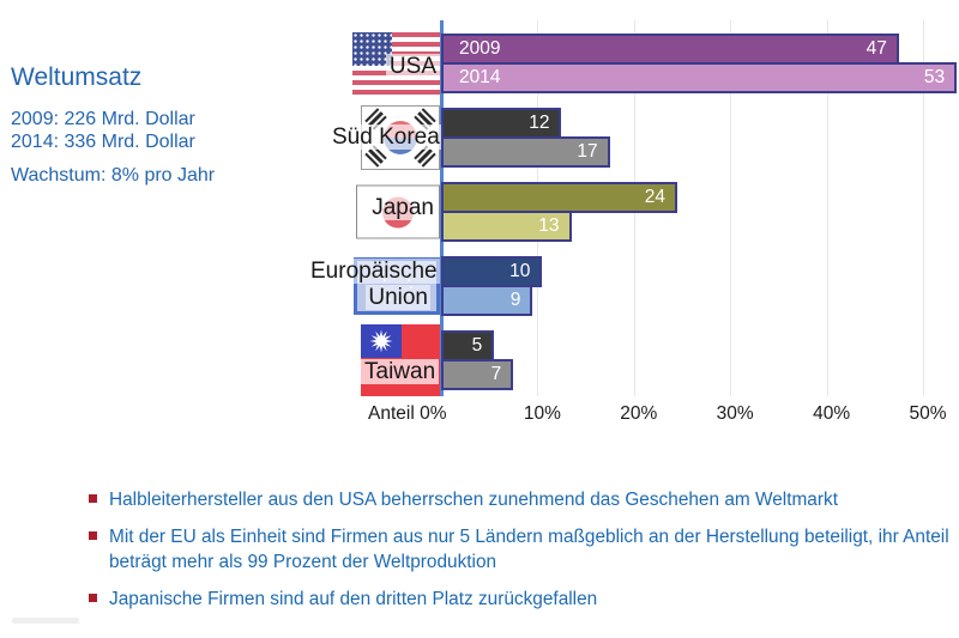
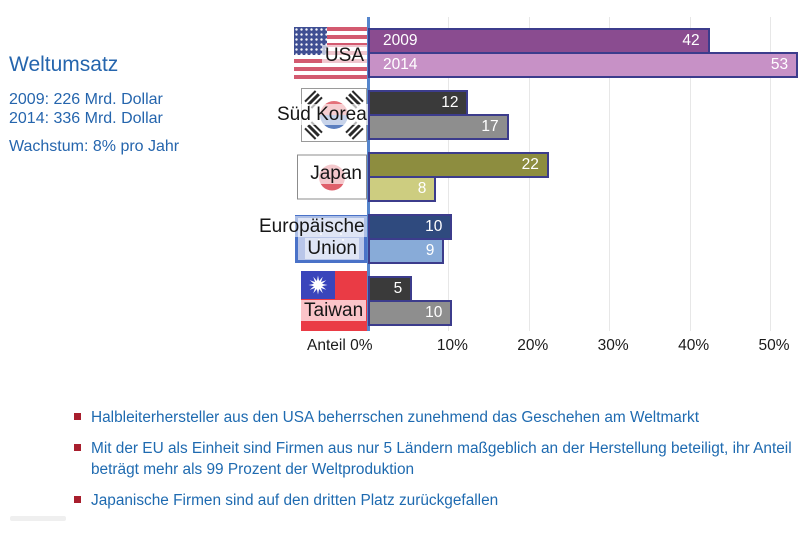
2009/USA: 47 -> 42
2009/Japan: 24 -> 22
2014/Japan: 13 -> 8
2014/Taiwan: 7 -> 10
